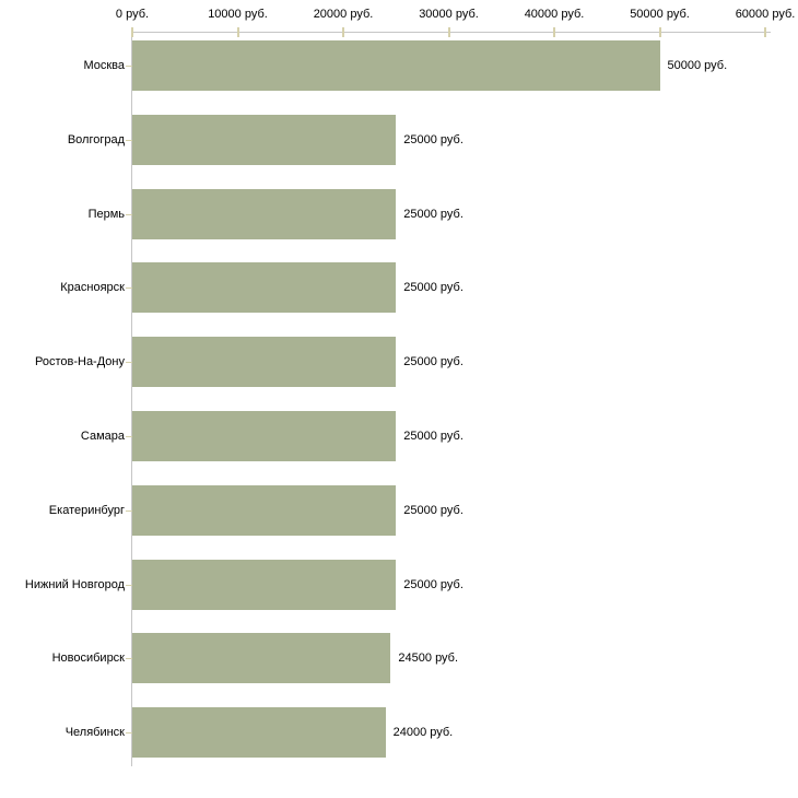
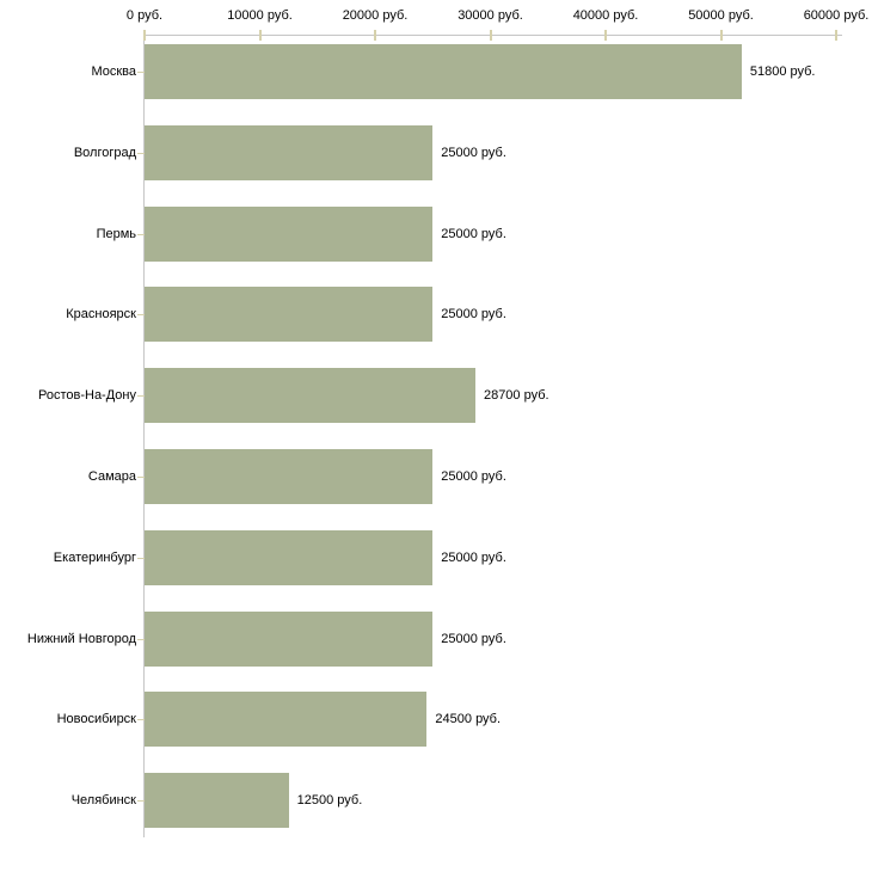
Москва: 50000 -> 51800
Ростов-На-Дону: 25000 -> 28700
Челябинск: 24000 -> 12500
